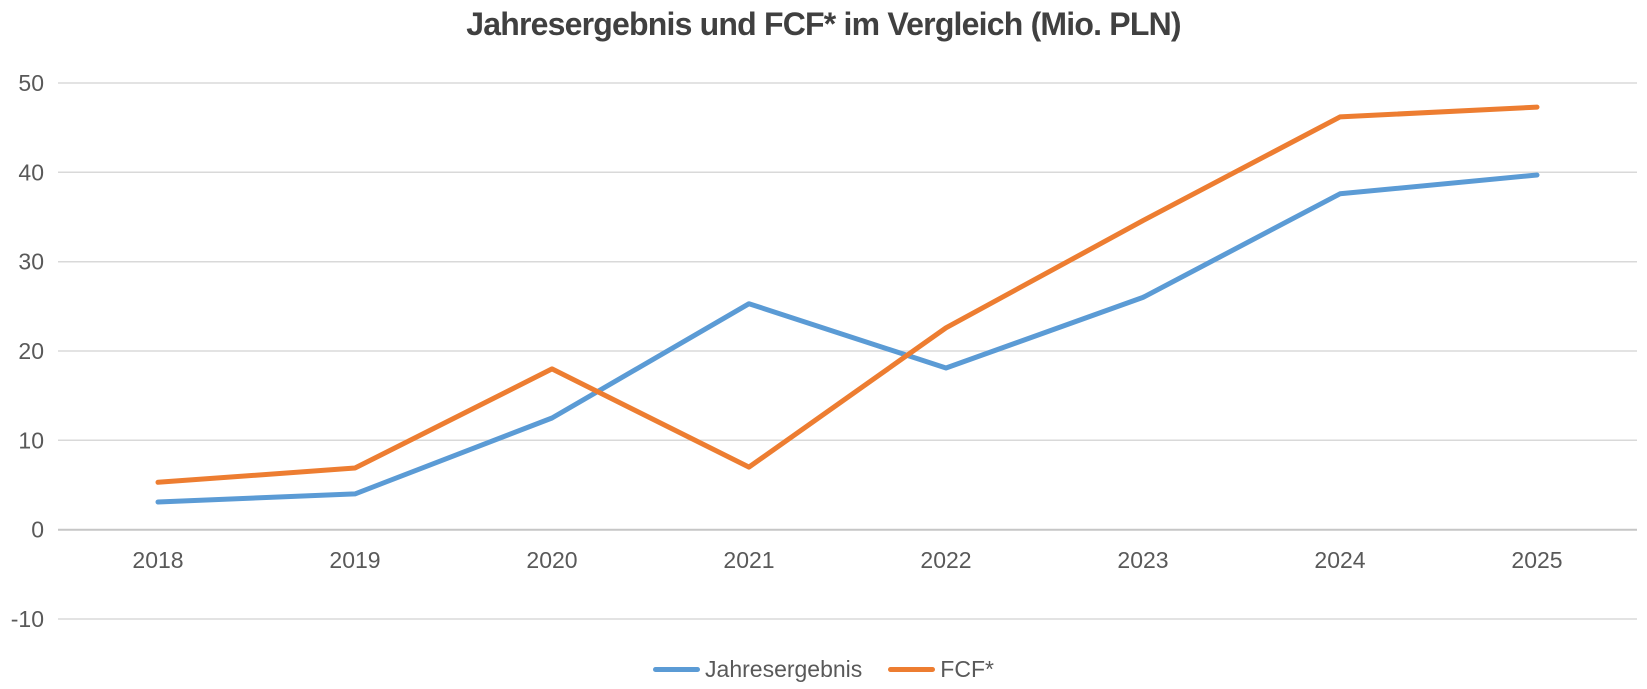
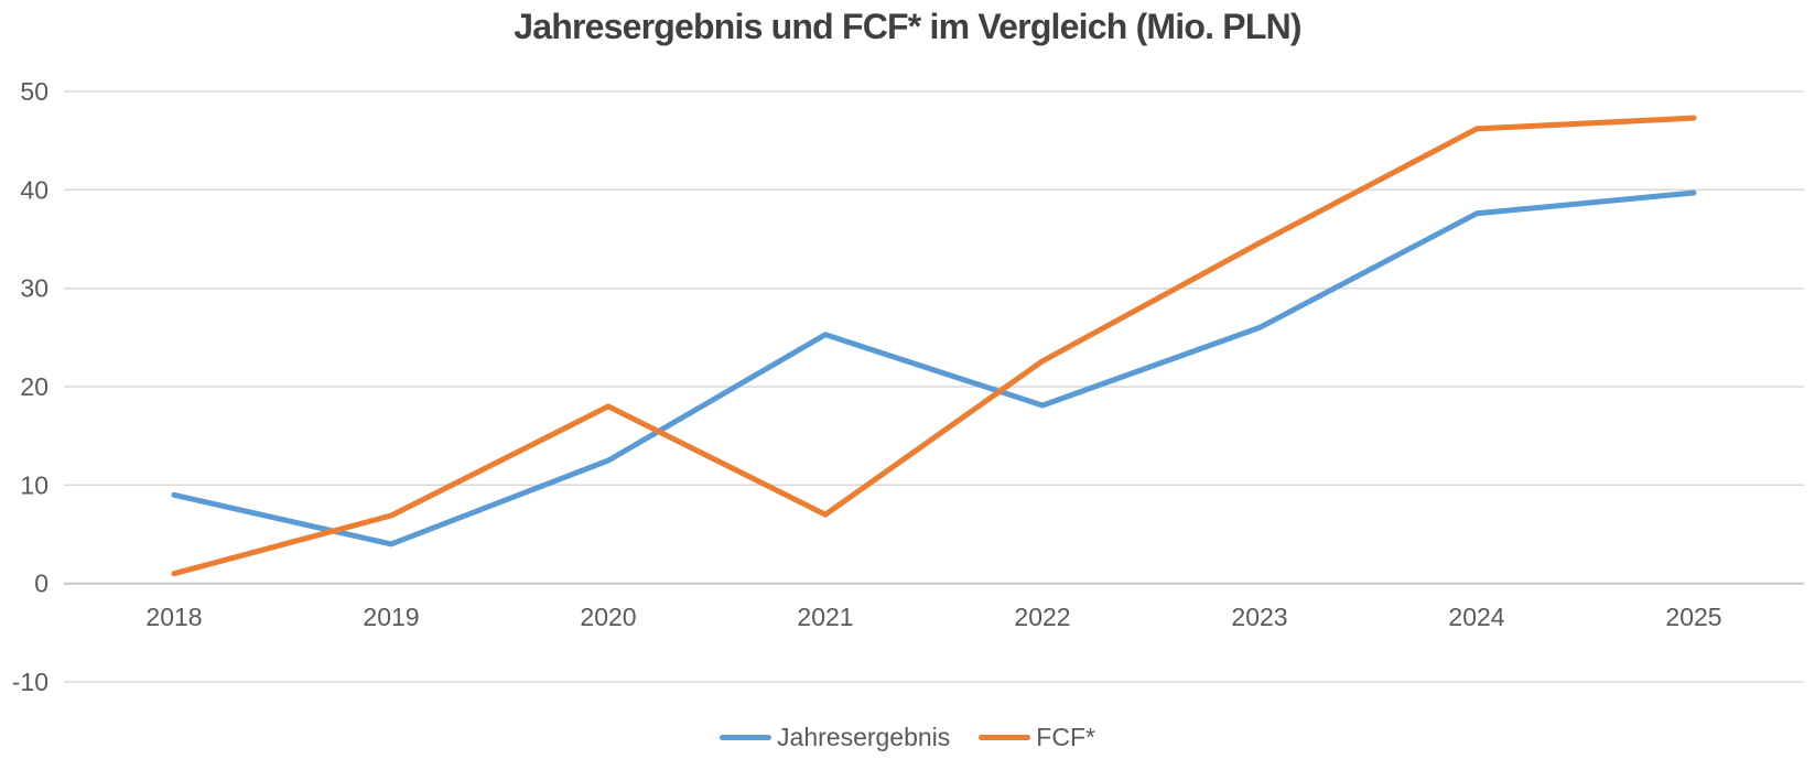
Jahresergebnis/2018: 3 -> 9
FCF*/2018: 5 -> 1
